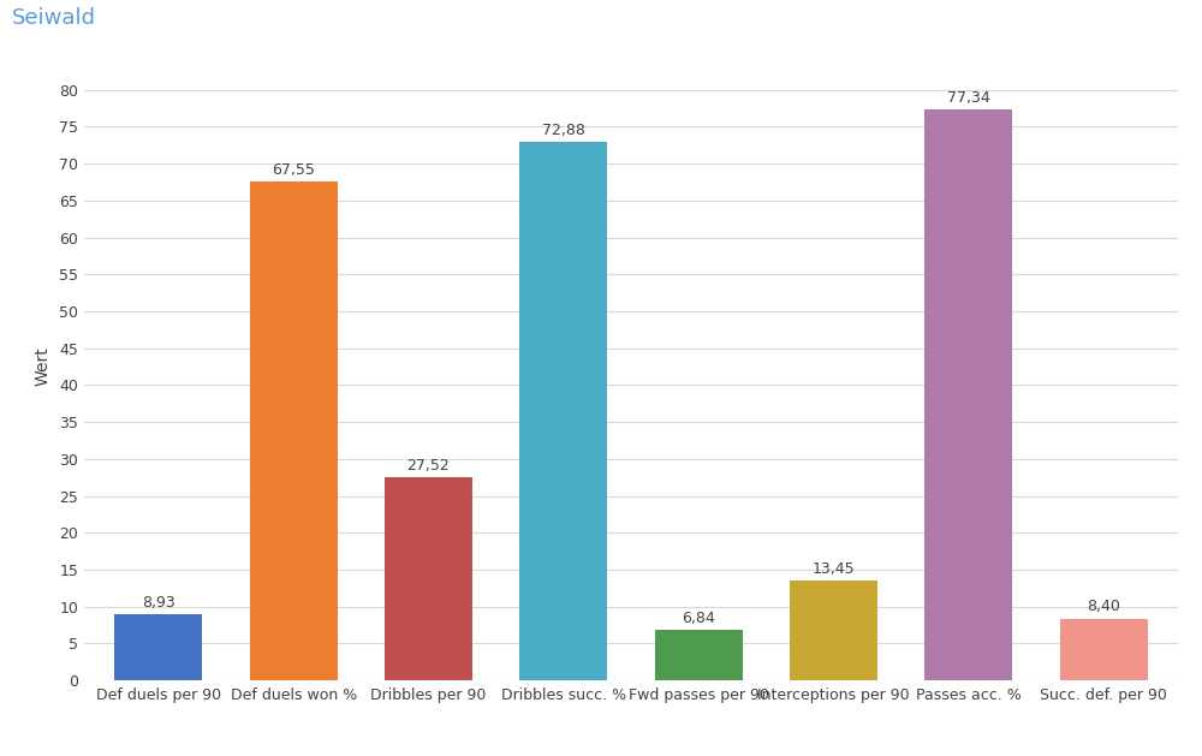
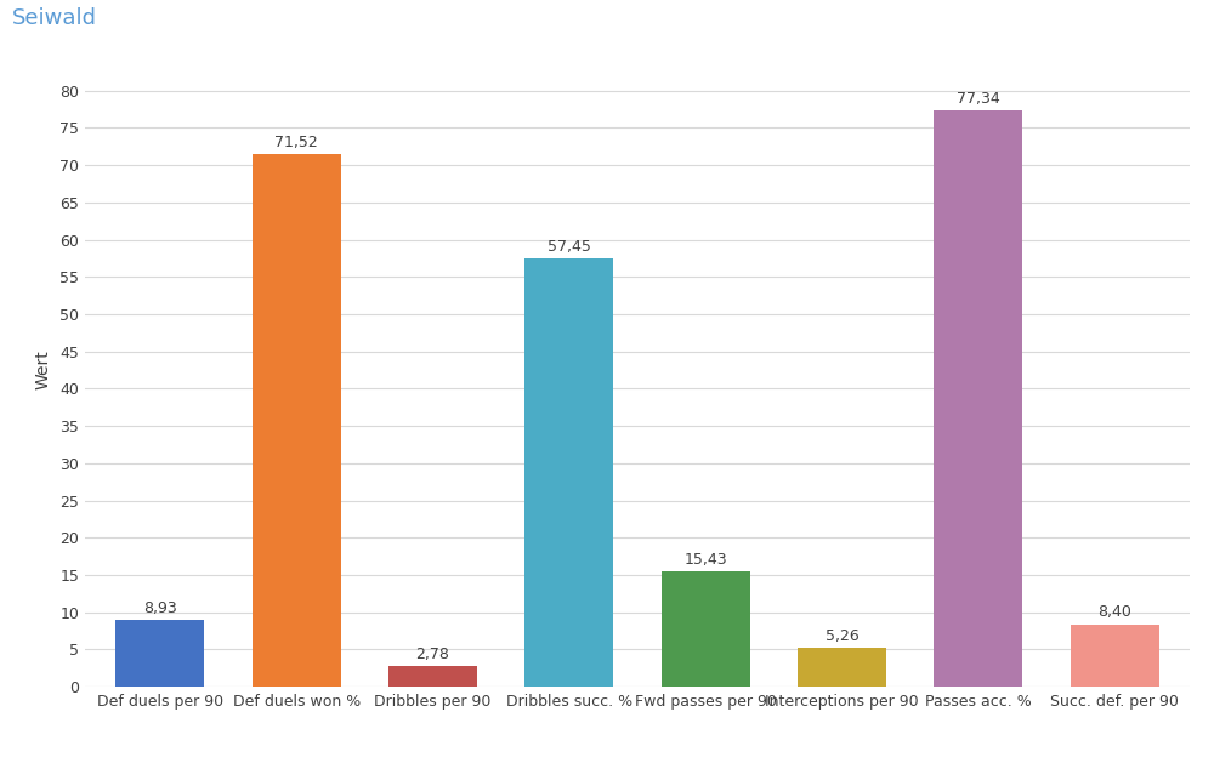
Def duels won %: 67,55 -> 71,52
Dribbles per 90: 27,52 -> 2,78
Dribbles succ. %: 72,88 -> 57,45
Fwd passes per 90: 6,84 -> 15,43
Interceptions per 90: 13,45 -> 5,26
